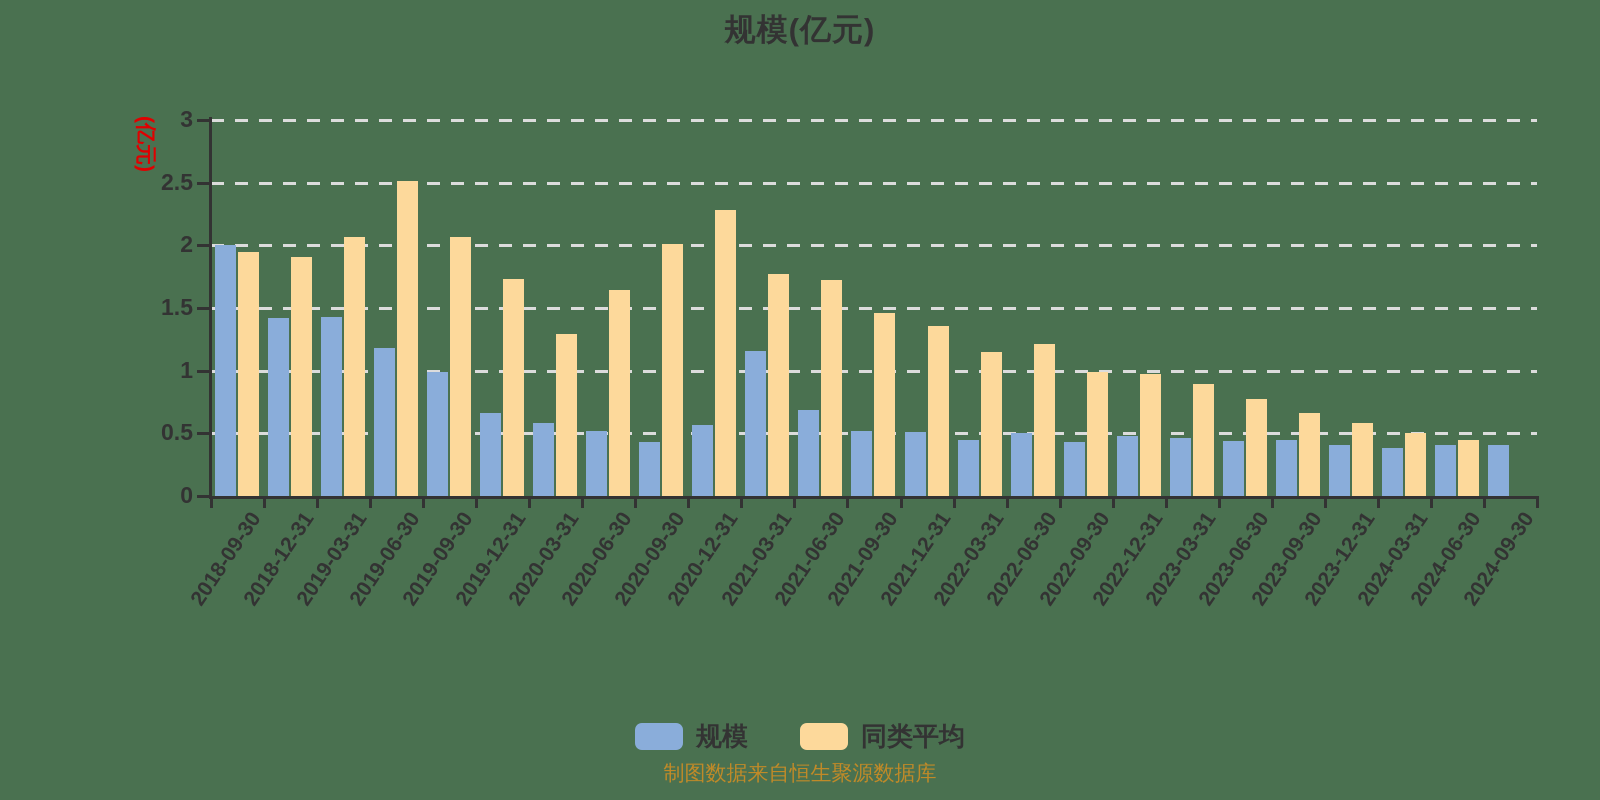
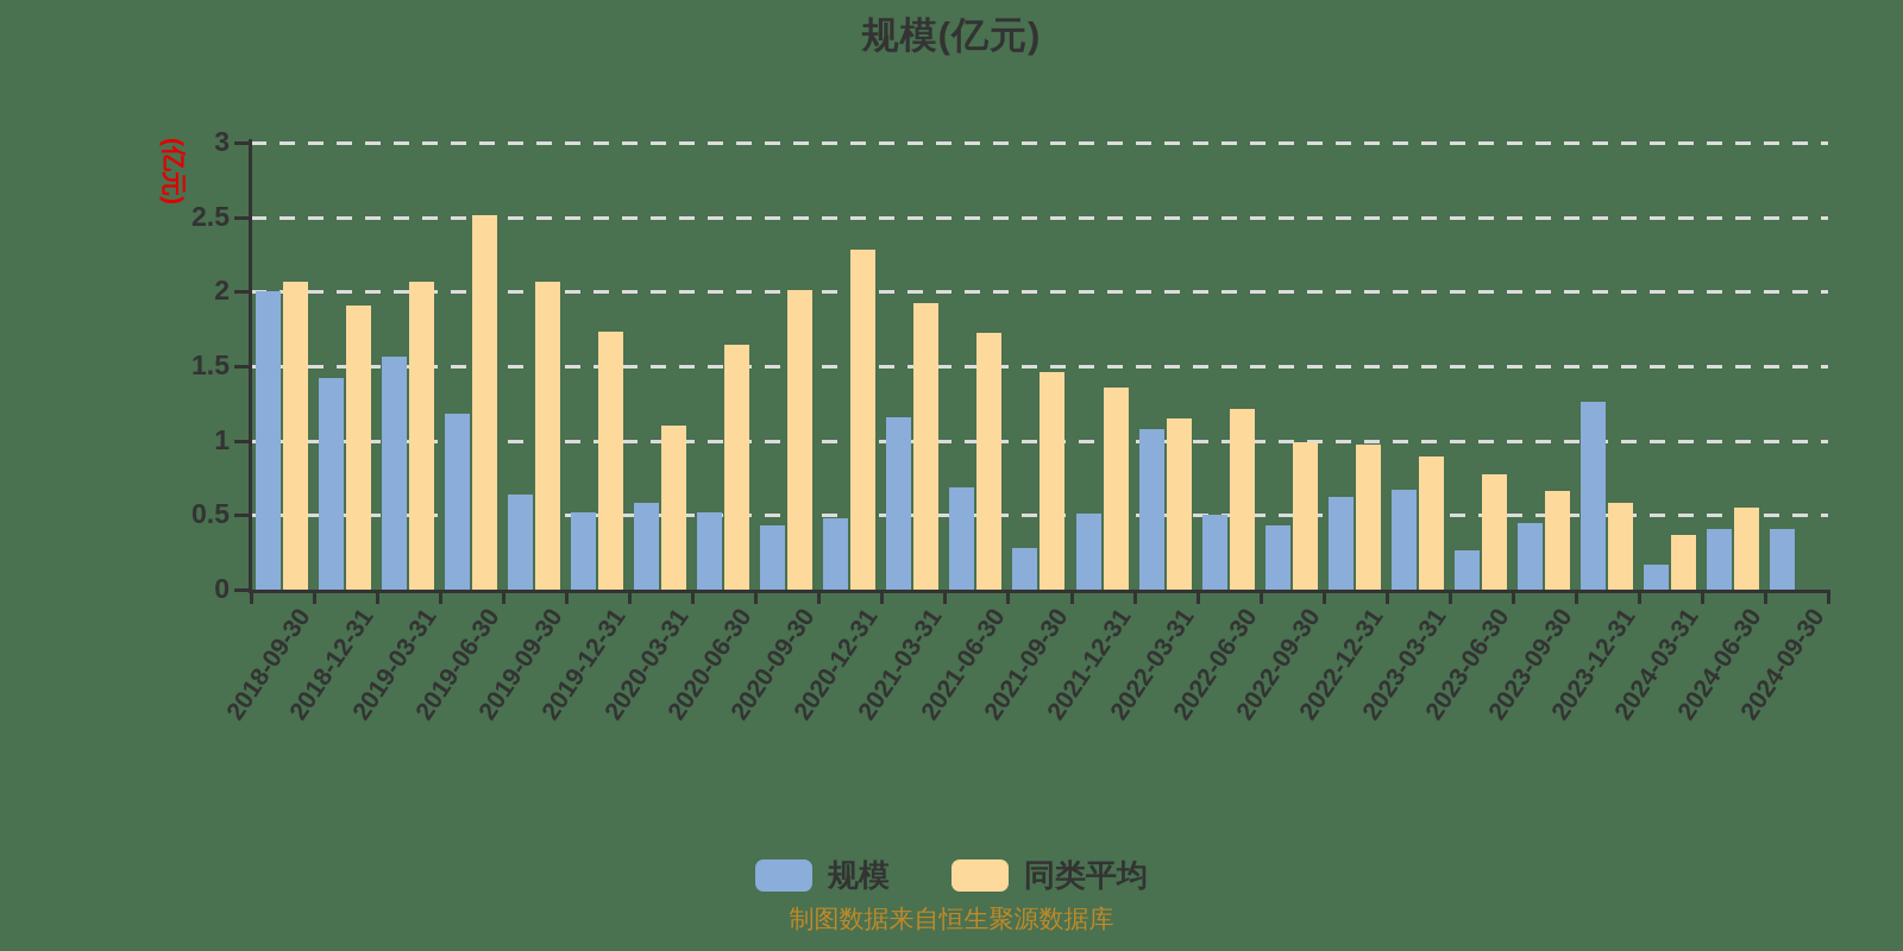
同类平均/2018-09-30: 1.95 -> 2.07
规模/2019-03-31: 1.43 -> 1.56
规模/2019-09-30: 0.99 -> 0.64
规模/2019-12-31: 0.66 -> 0.52
同类平均/2020-03-31: 1.29 -> 1.10
规模/2020-12-31: 0.57 -> 0.48
同类平均/2021-03-31: 1.77 -> 1.92
规模/2021-09-30: 0.52 -> 0.28
规模/2022-03-31: 0.45 -> 1.08
规模/2022-12-31: 0.48 -> 0.62
规模/2023-03-31: 0.46 -> 0.67
规模/2023-06-30: 0.44 -> 0.26
规模/2023-12-31: 0.41 -> 1.26
规模/2024-03-31: 0.38 -> 0.17
同类平均/2024-03-31: 0.50 -> 0.37
同类平均/2024-06-30: 0.45 -> 0.55
